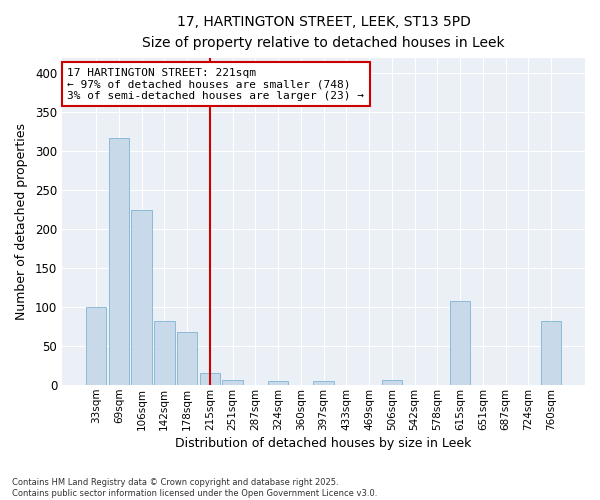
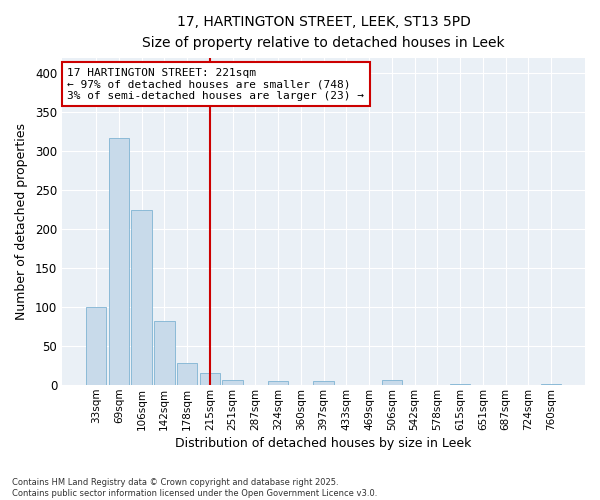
178sqm: 68 -> 28
615sqm: 108 -> 1
760sqm: 82 -> 1
